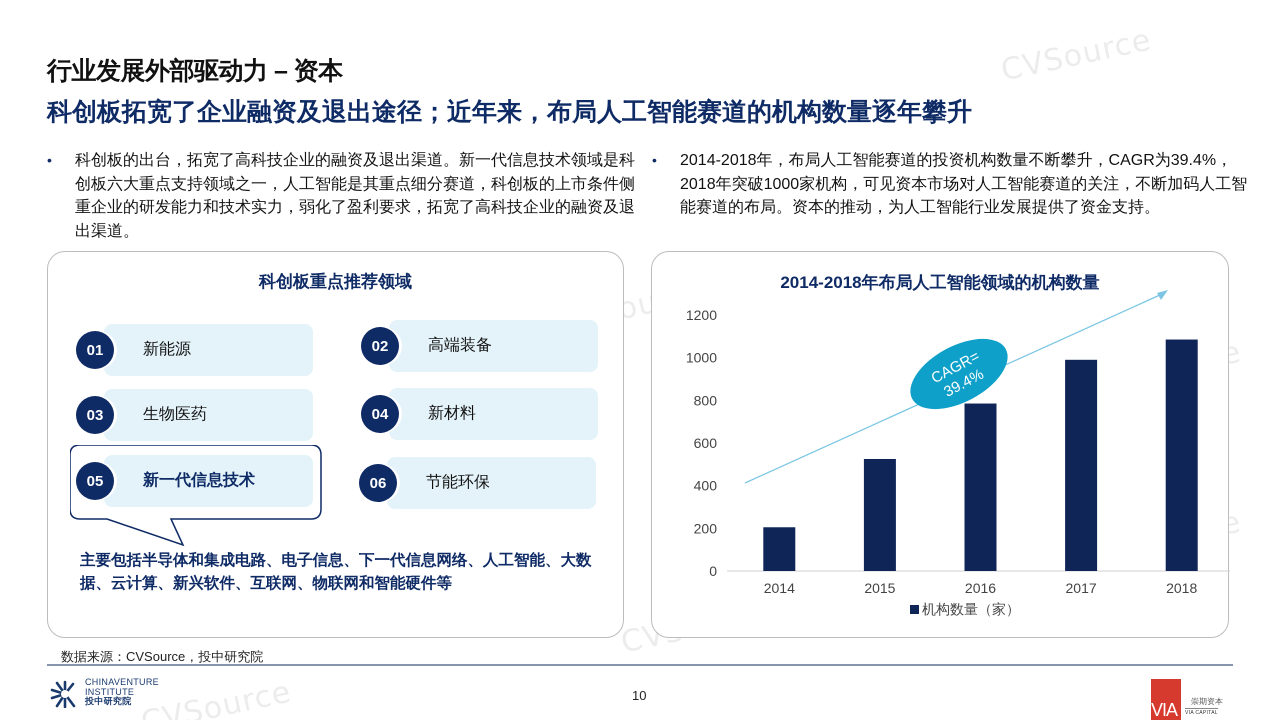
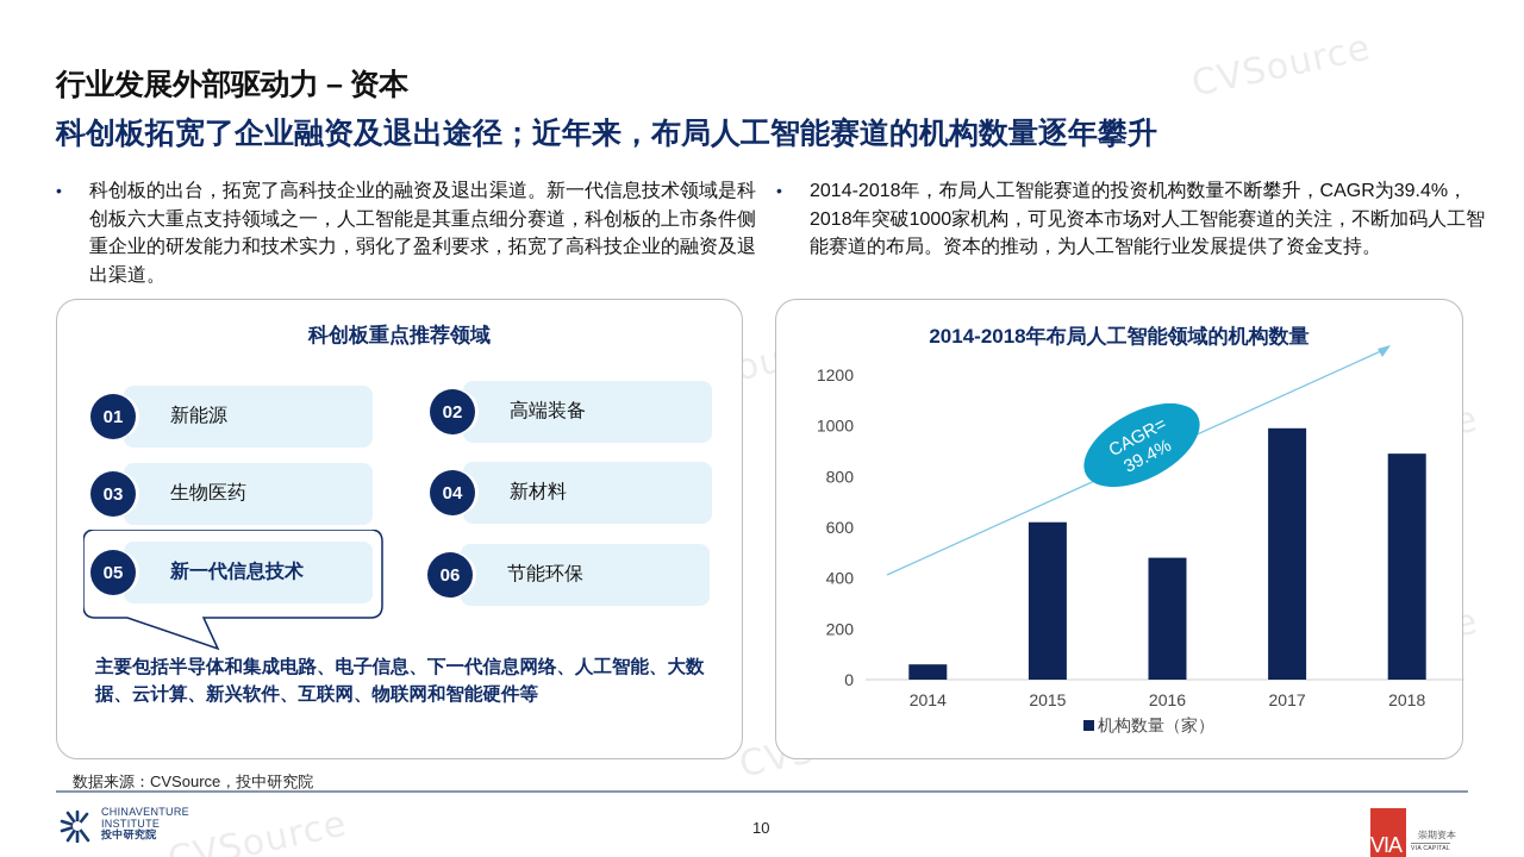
2014: 200 -> 60
2015: 520 -> 620
2016: 780 -> 480
2018: 1080 -> 890
